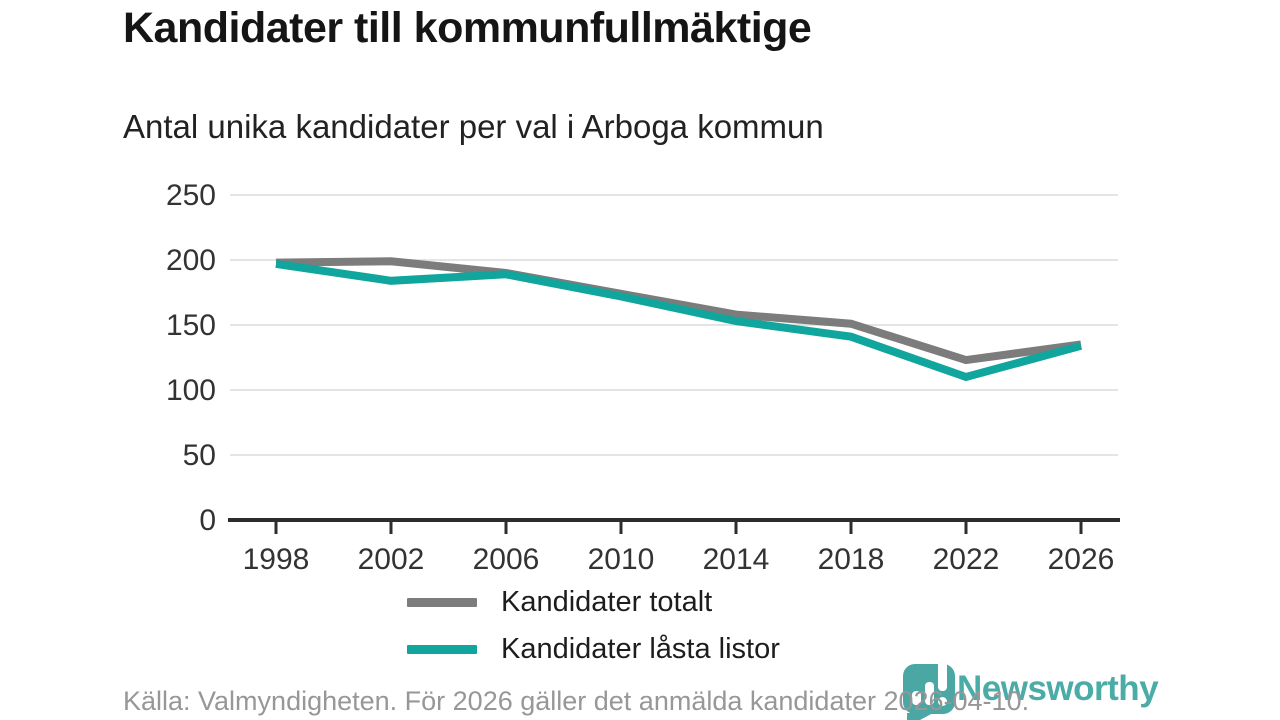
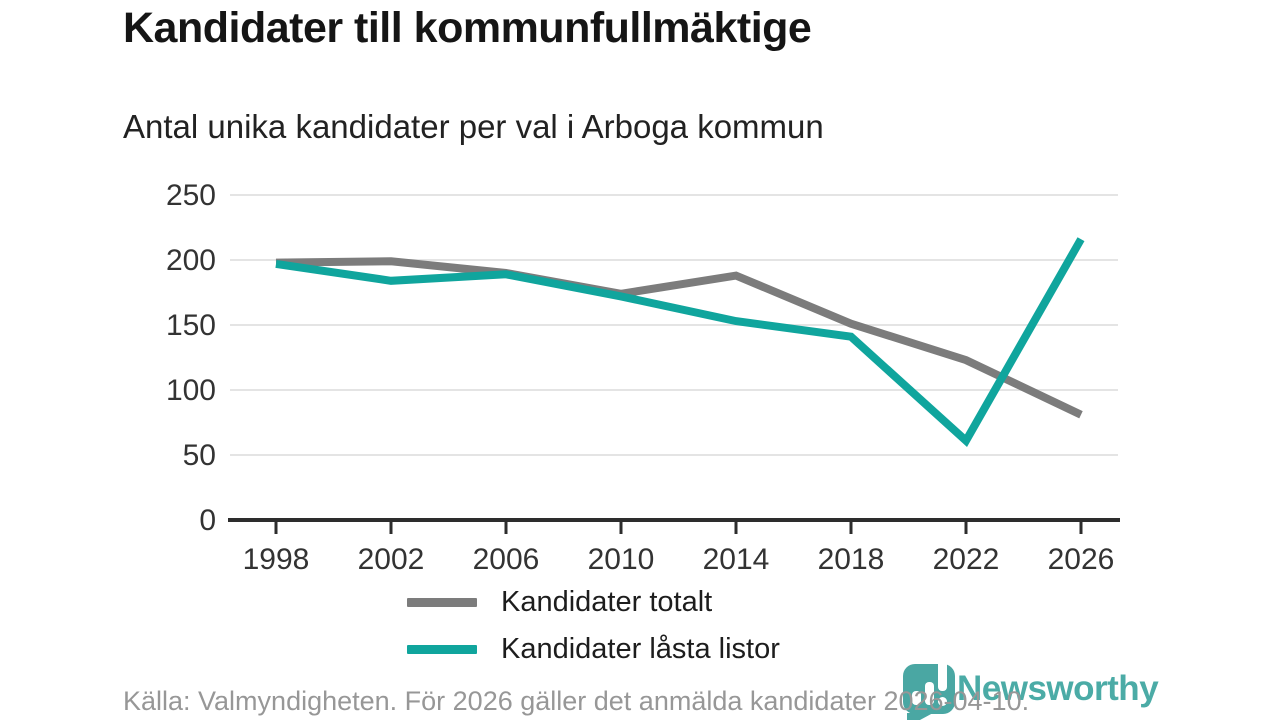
Kandidater totalt/2014: 158 -> 188
Kandidater låsta listor/2022: 110 -> 61
Kandidater totalt/2026: 135 -> 81
Kandidater låsta listor/2026: 134 -> 216
